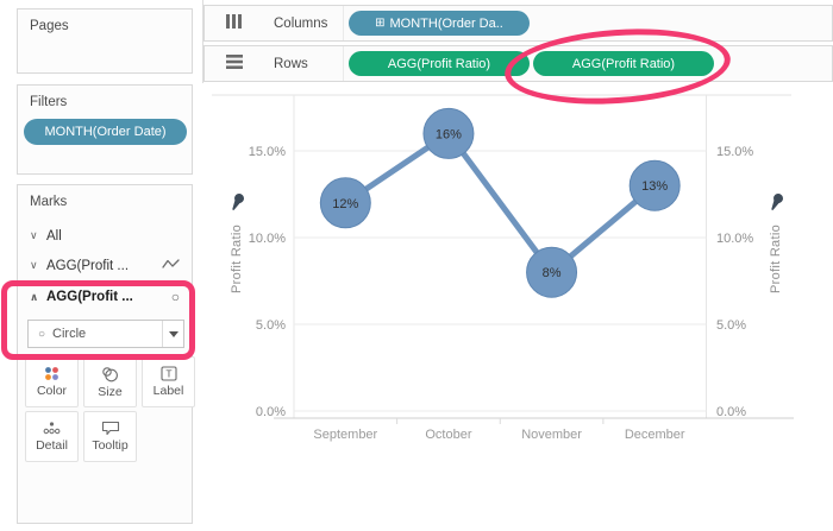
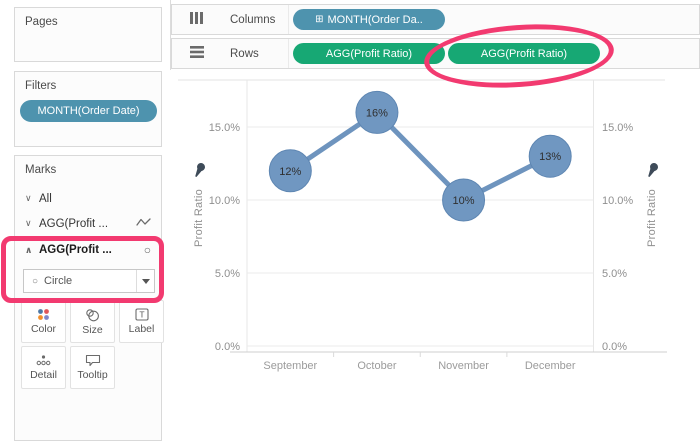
November: 8% -> 10%
